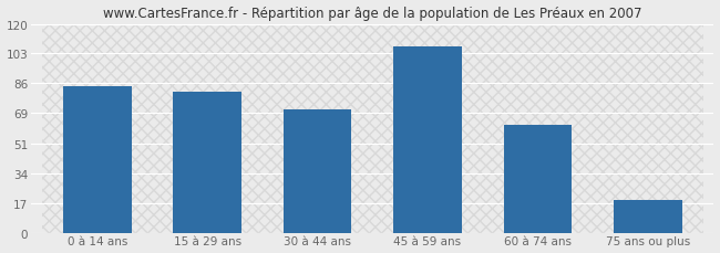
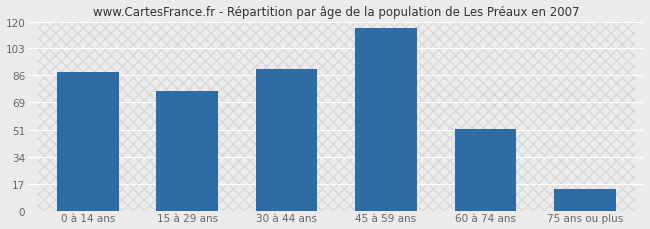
0 à 14 ans: 84 -> 88
15 à 29 ans: 81 -> 76
30 à 44 ans: 71 -> 90
45 à 59 ans: 107 -> 116
60 à 74 ans: 62 -> 52
75 ans ou plus: 19 -> 14
